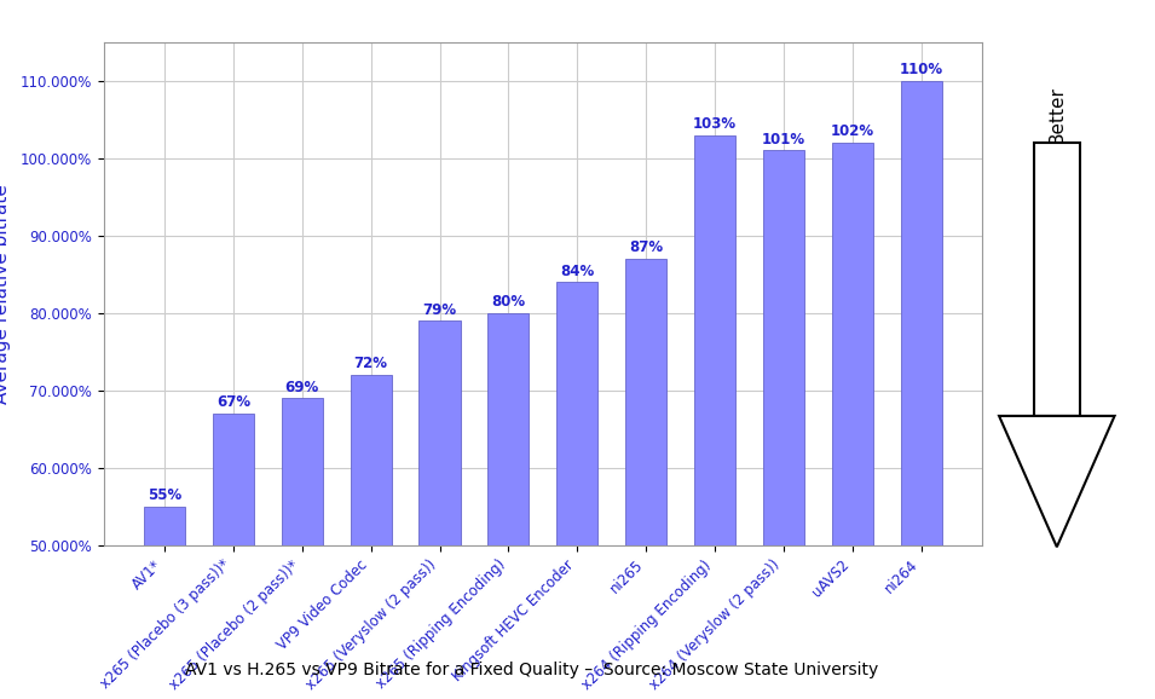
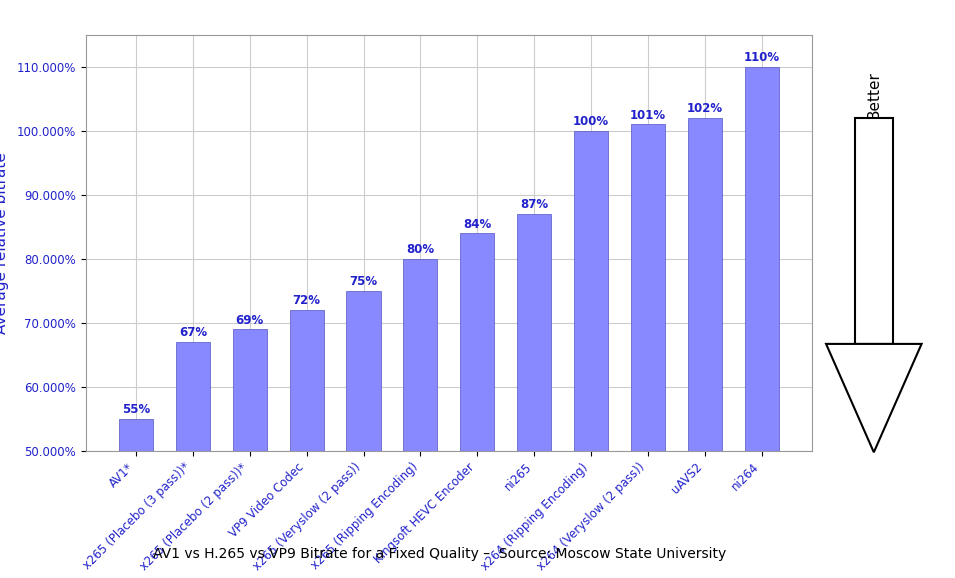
x265 (Veryslow (2 pass)): 79% -> 75%
x264 (Ripping Encoding): 103% -> 100%
